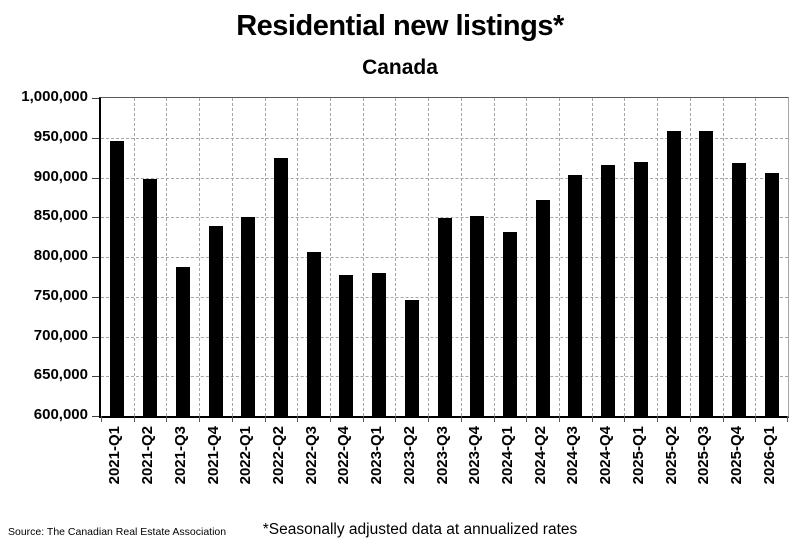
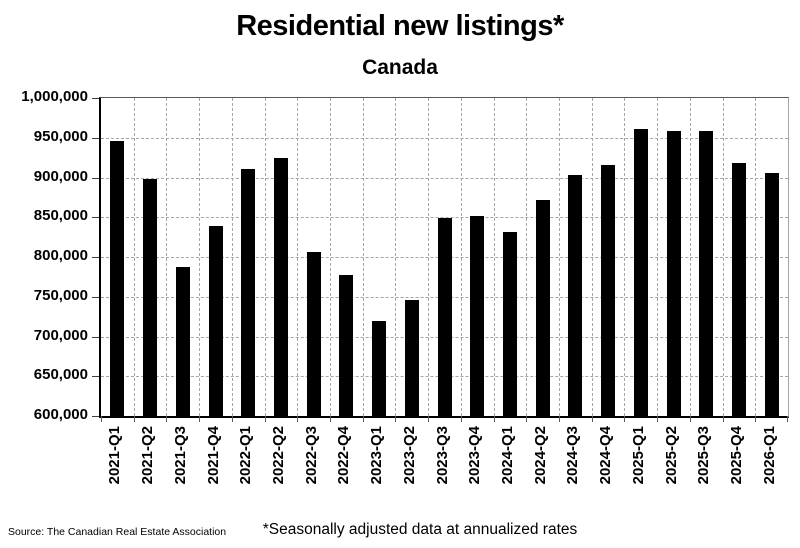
2022-Q1: 850000 -> 910000
2023-Q1: 780000 -> 720000
2025-Q1: 920000 -> 960000
